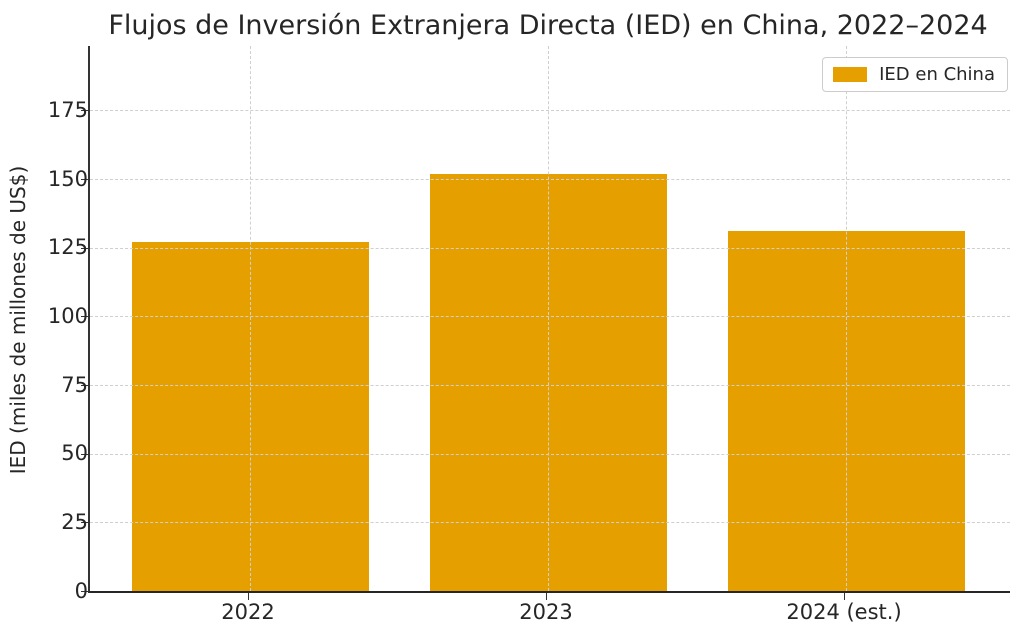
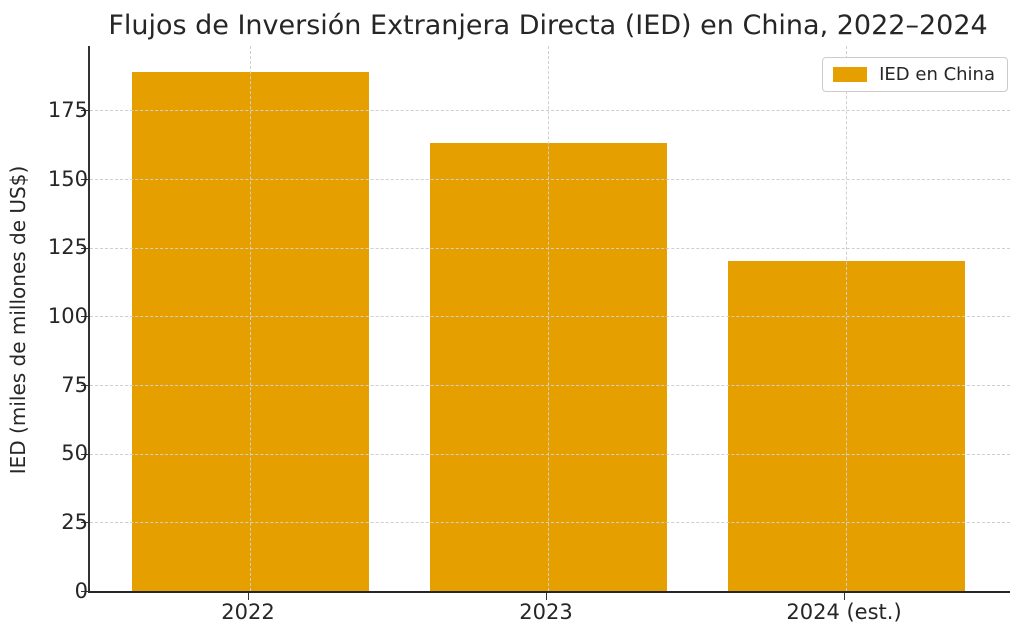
2022: 127 -> 189
2023: 152 -> 163
2024 (est.): 131 -> 120
